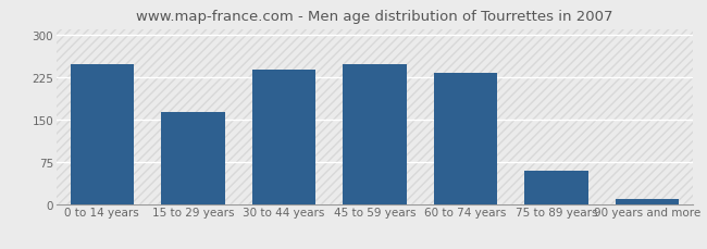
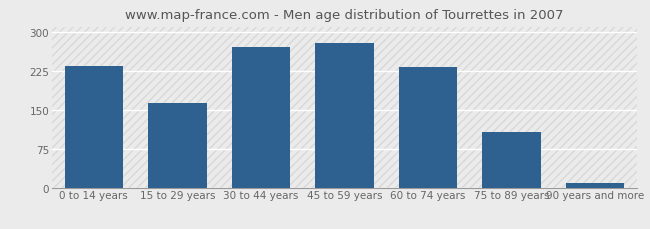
0 to 14 years: 248 -> 235
30 to 44 years: 238 -> 270
45 to 59 years: 248 -> 278
75 to 89 years: 58 -> 107
